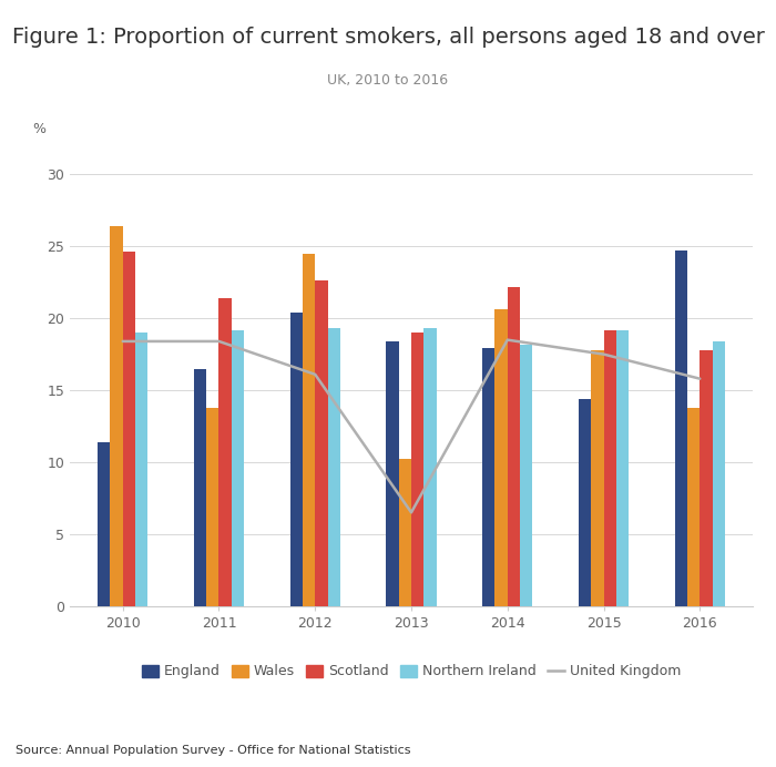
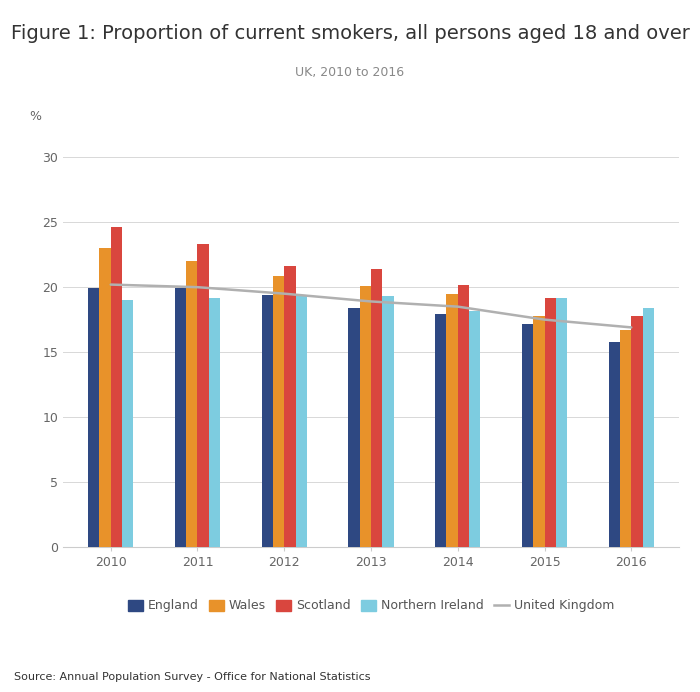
England/2010: 11.4 -> 19.9
Wales/2010: 26.4 -> 23.0
United Kingdom/2010: 18.4 -> 20.2
England/2011: 16.5 -> 19.9
Wales/2011: 13.8 -> 22.0
United Kingdom/2011: 18.4 -> 20.0
Scotland/2011: 21.4 -> 23.3
England/2012: 20.4 -> 19.4
Wales/2012: 24.5 -> 20.9
United Kingdom/2012: 16.1 -> 19.5
Scotland/2012: 22.6 -> 21.6
Wales/2013: 10.2 -> 20.1
United Kingdom/2013: 6.5 -> 18.9
Scotland/2013: 19.0 -> 21.4
Wales/2014: 20.6 -> 19.5
Scotland/2014: 22.2 -> 20.2
England/2015: 14.4 -> 17.2
England/2016: 24.7 -> 15.8
Wales/2016: 13.8 -> 16.7
United Kingdom/2016: 15.8 -> 16.9
